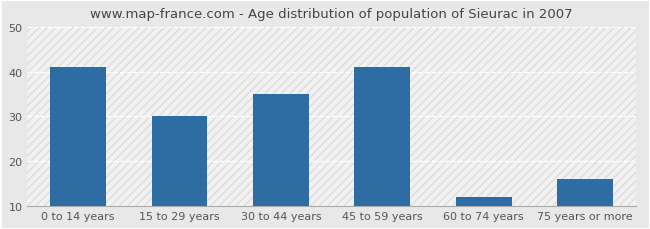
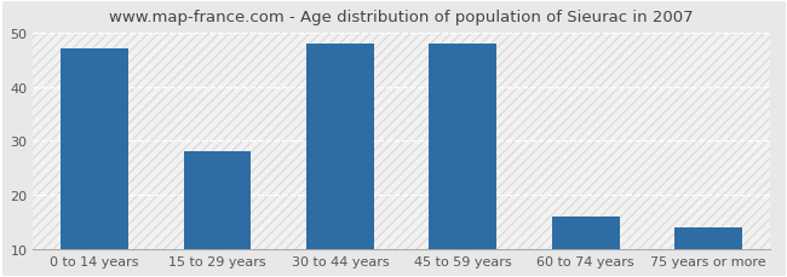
0 to 14 years: 41 -> 47
15 to 29 years: 30 -> 28
30 to 44 years: 35 -> 48
45 to 59 years: 41 -> 48
60 to 74 years: 12 -> 16
75 years or more: 16 -> 14
